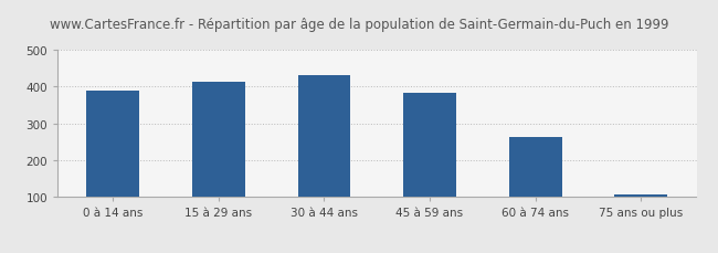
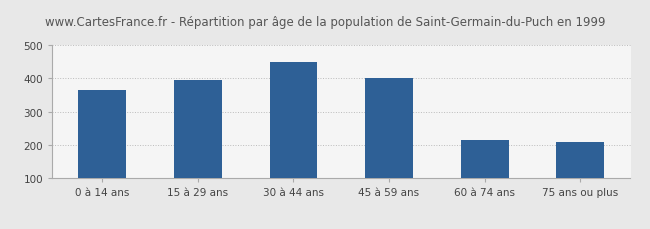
0 à 14 ans: 388 -> 365
15 à 29 ans: 413 -> 395
30 à 44 ans: 432 -> 450
45 à 59 ans: 383 -> 400
60 à 74 ans: 262 -> 215
75 ans ou plus: 108 -> 210
